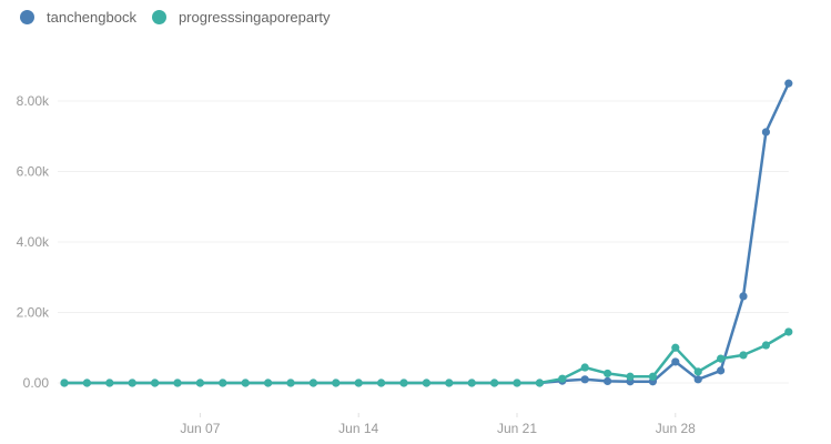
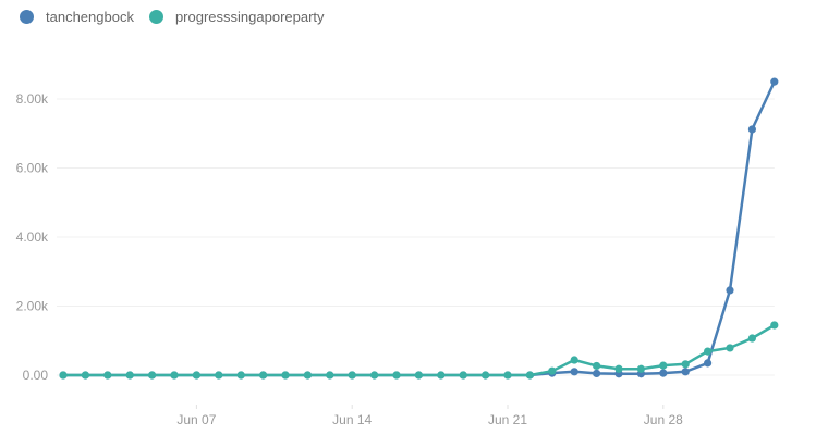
tanchengbock/Jun 28: 0.6k -> 0.1k
progresssingaporeparty/Jun 28: 1.0k -> 0.3k
